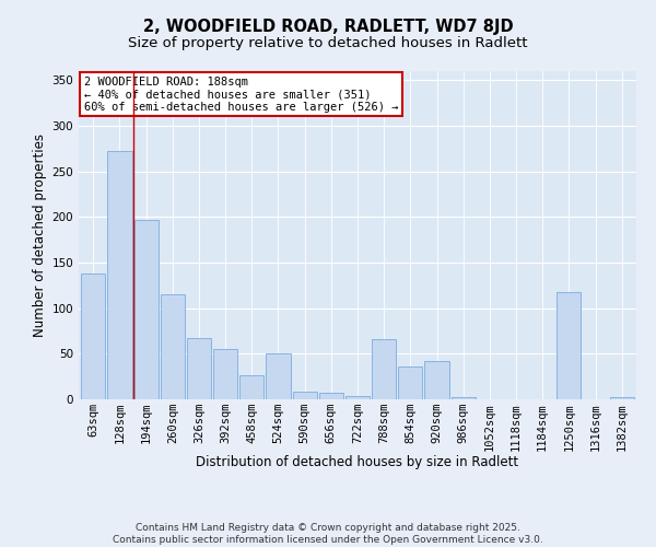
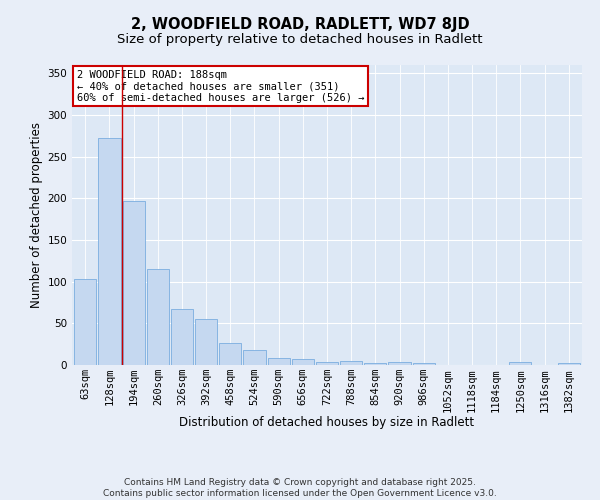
63sqm: 138 -> 103
524sqm: 50 -> 18
788sqm: 66 -> 5
854sqm: 36 -> 3
920sqm: 42 -> 4
1250sqm: 118 -> 4
